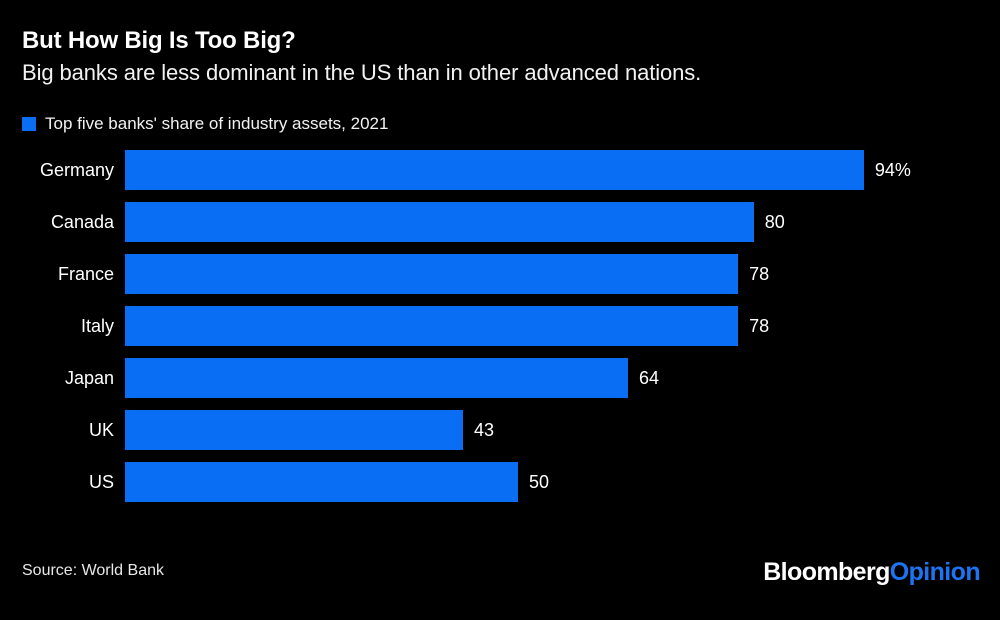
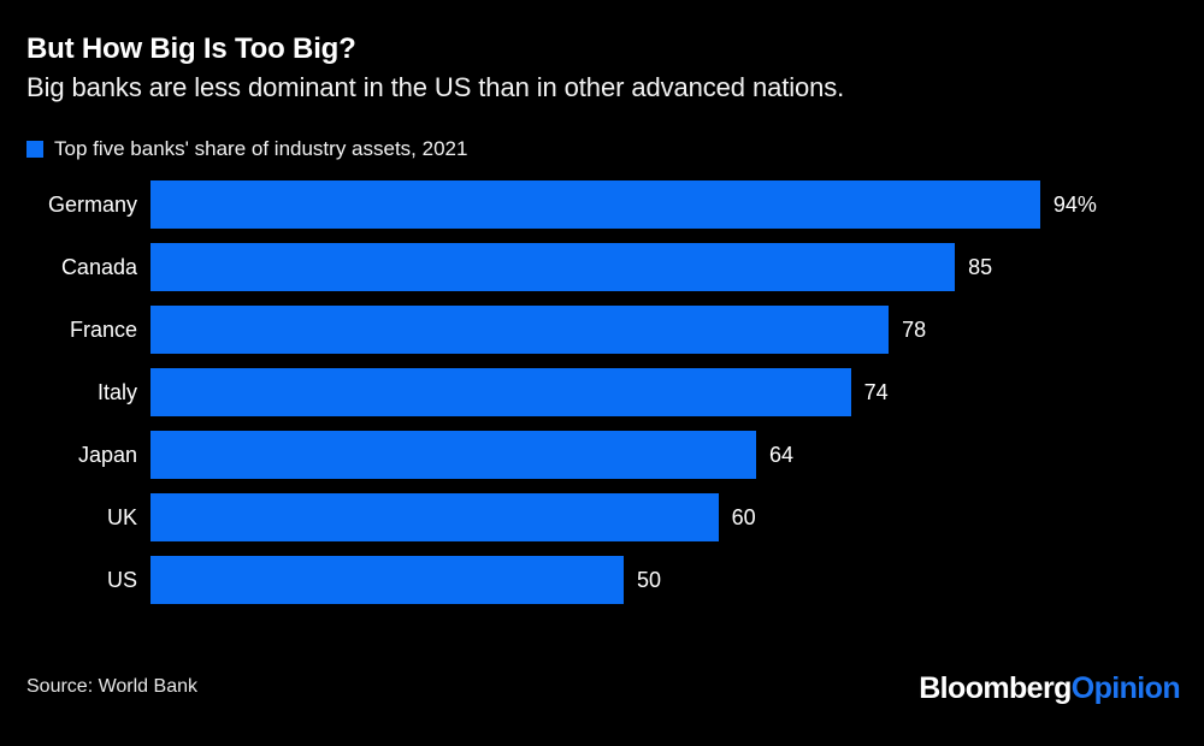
Canada: 80 -> 85
Italy: 78 -> 74
UK: 43 -> 60
